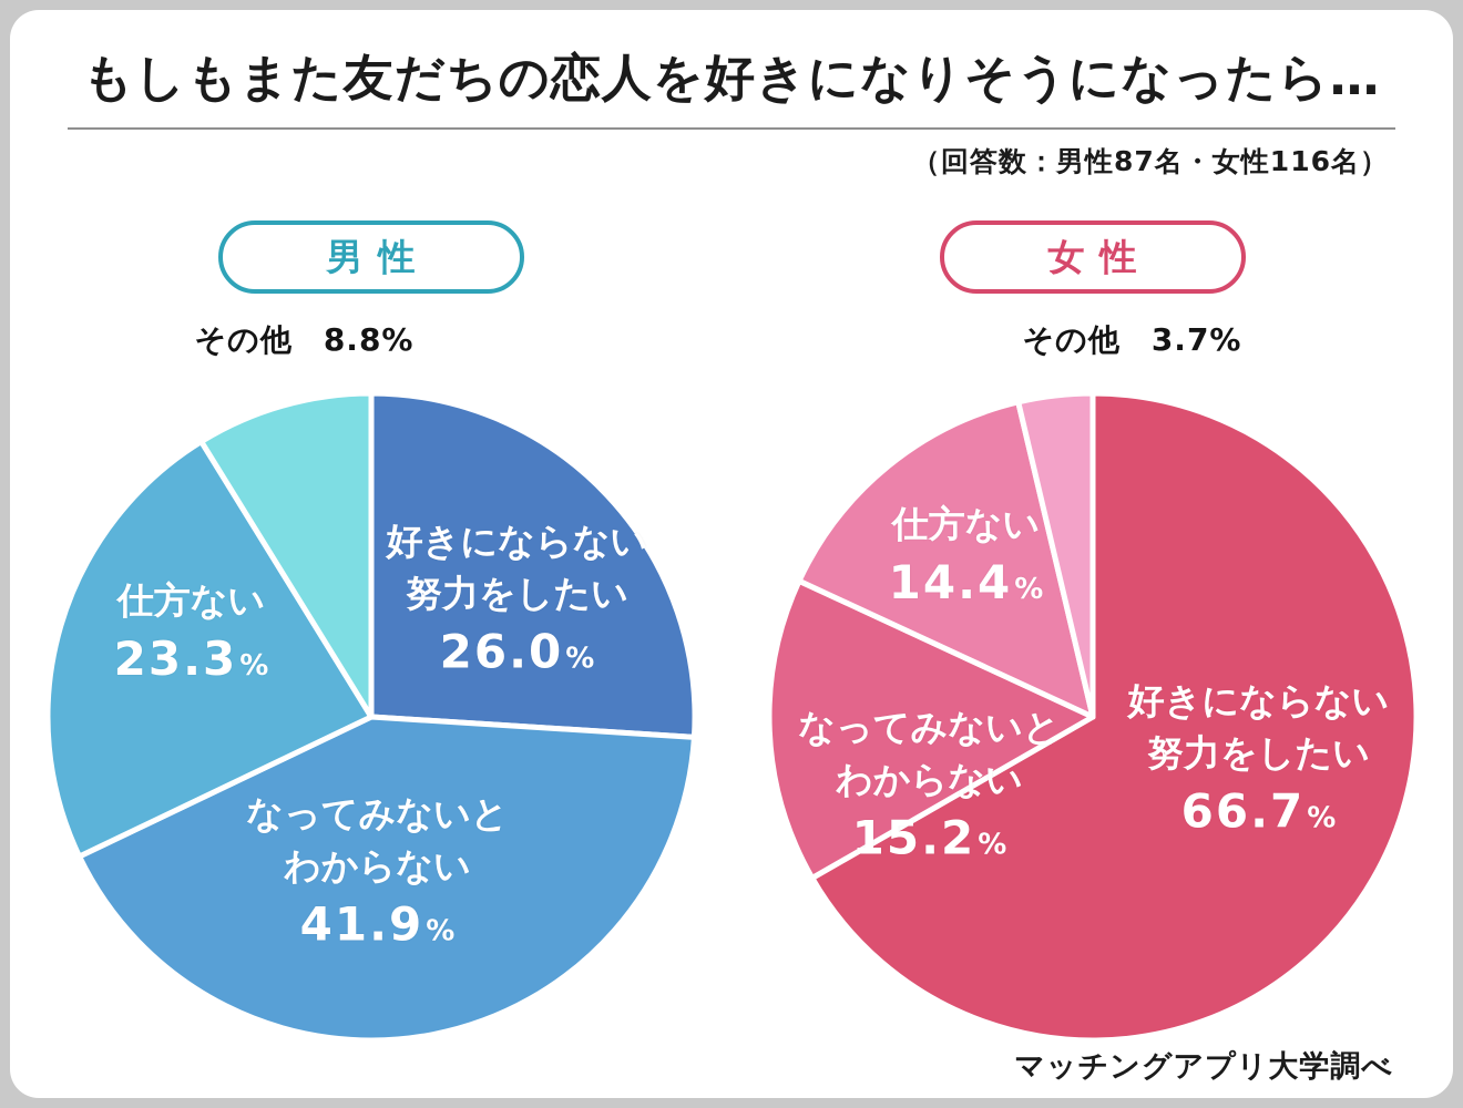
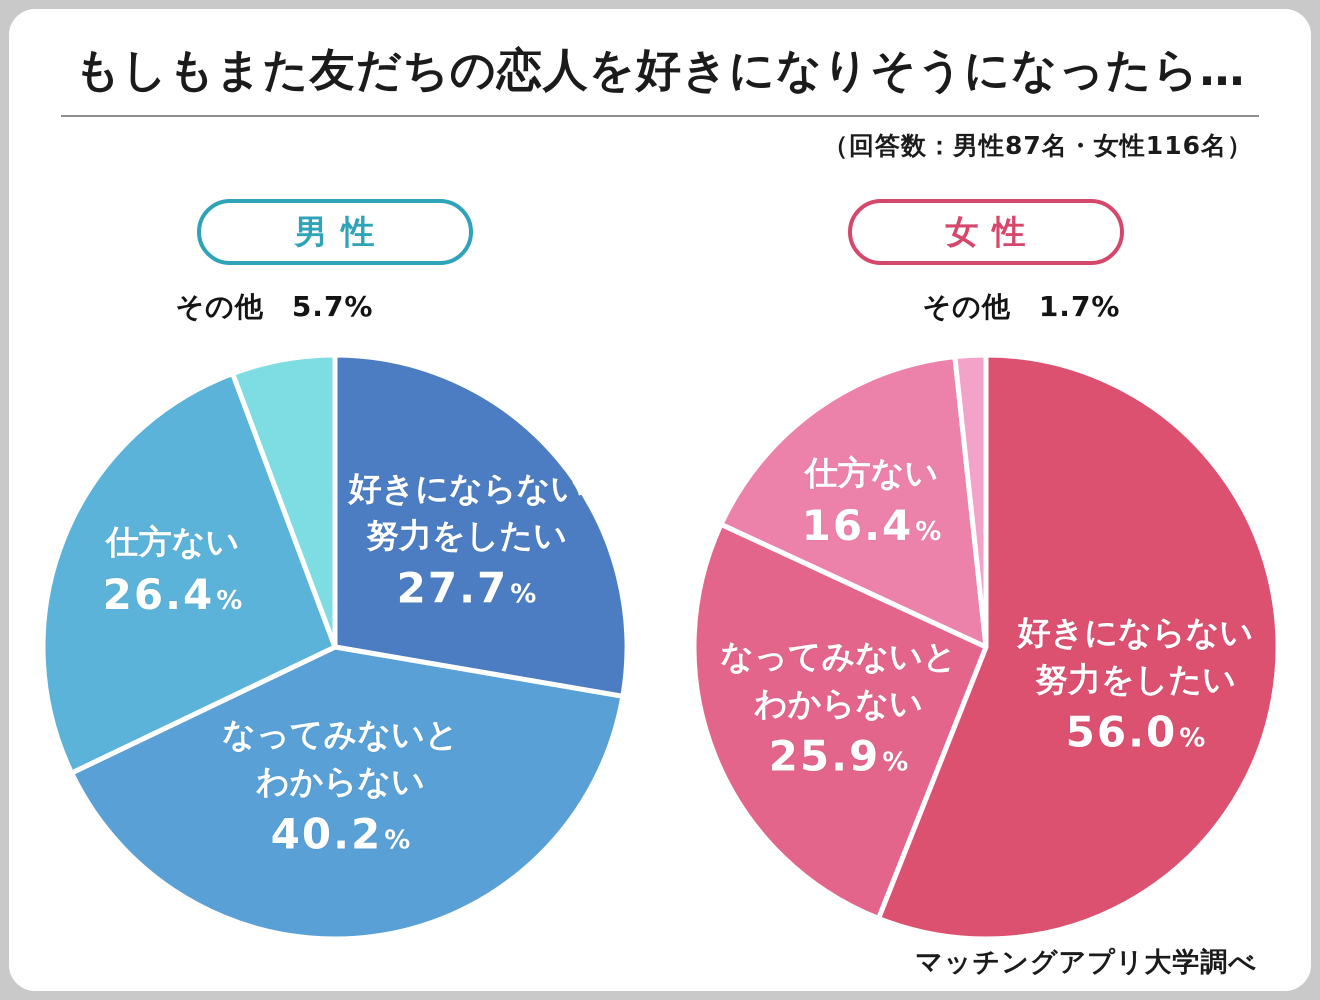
男性/好きにならない 努力をしたい: 26.0 -> 27.7
男性/なってみないと わからない: 41.9 -> 40.2
男性/仕方ない: 23.3 -> 26.4
男性/その他: 8.8% -> 5.7%
女性/好きにならない 努力をしたい: 66.7 -> 56.0
女性/なってみないと わからない: 15.2 -> 25.9
女性/仕方ない: 14.4 -> 16.4
女性/その他: 3.7% -> 1.7%
